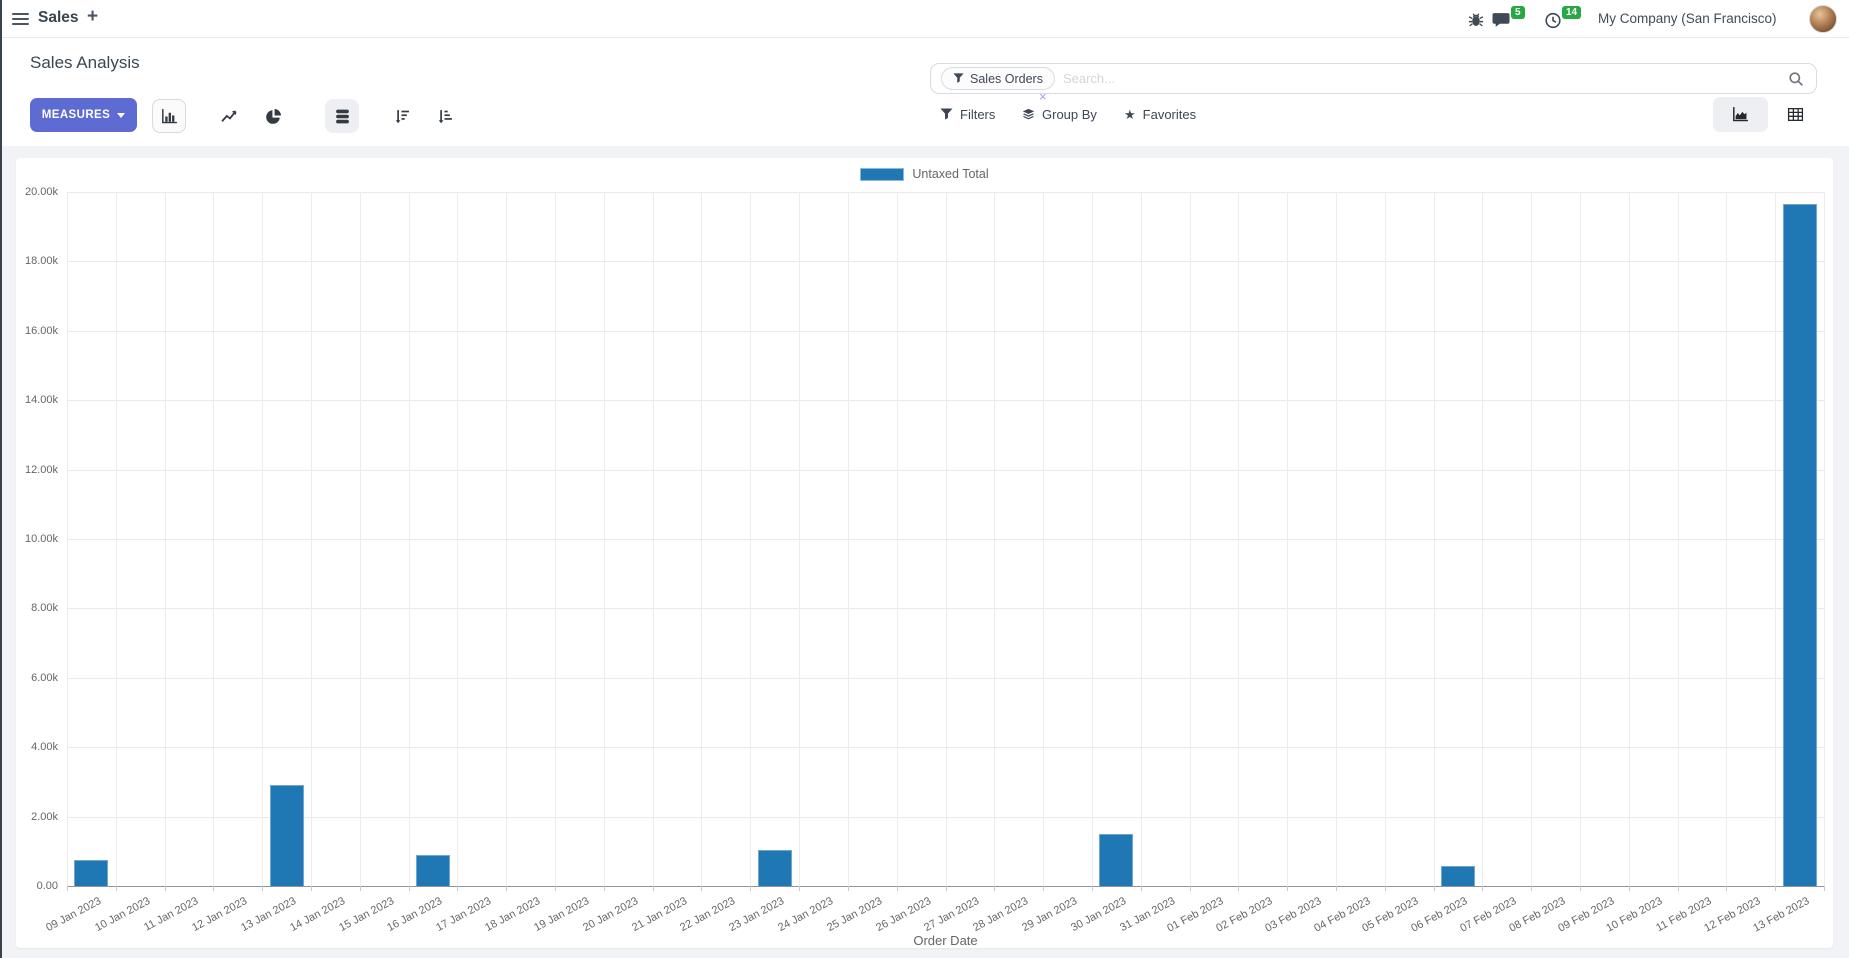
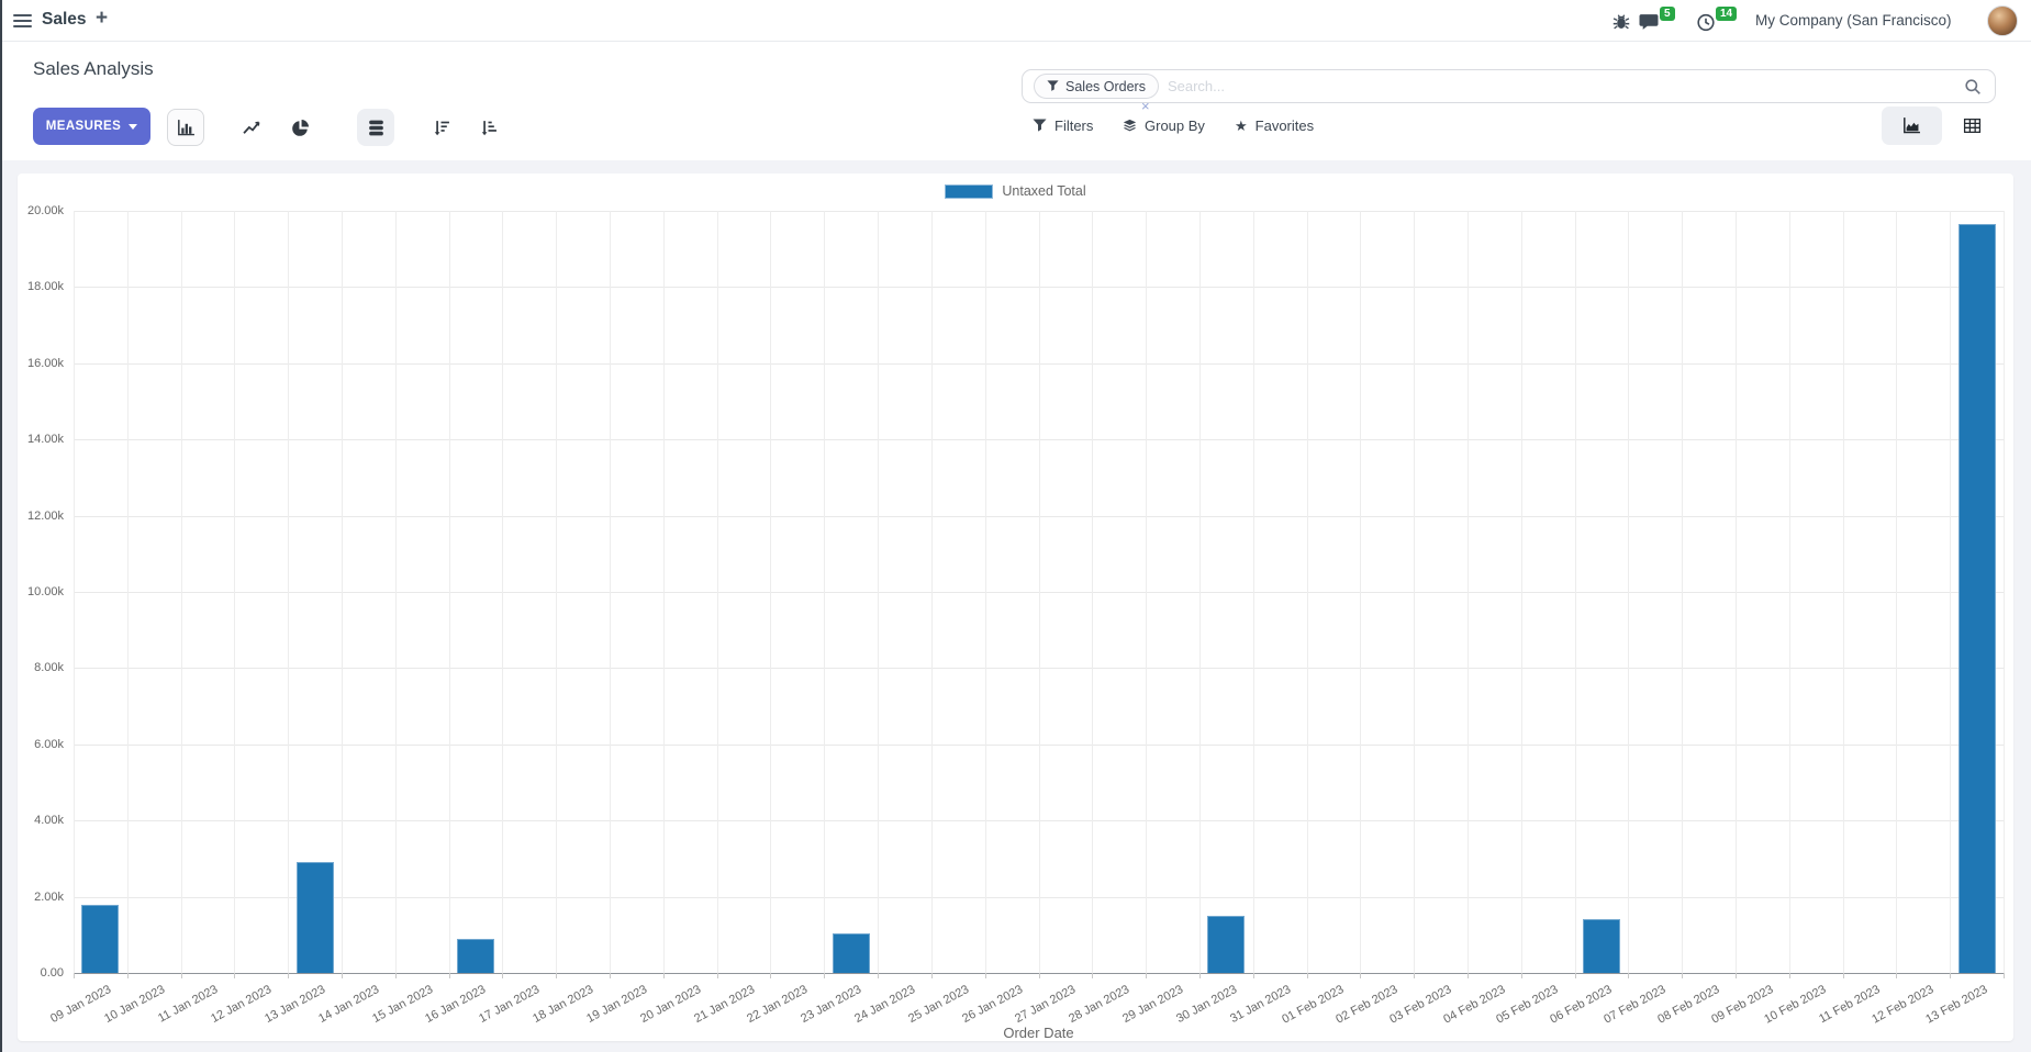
09 Jan 2023: 0.8k -> 1.8k
06 Feb 2023: 0.6k -> 1.4k
